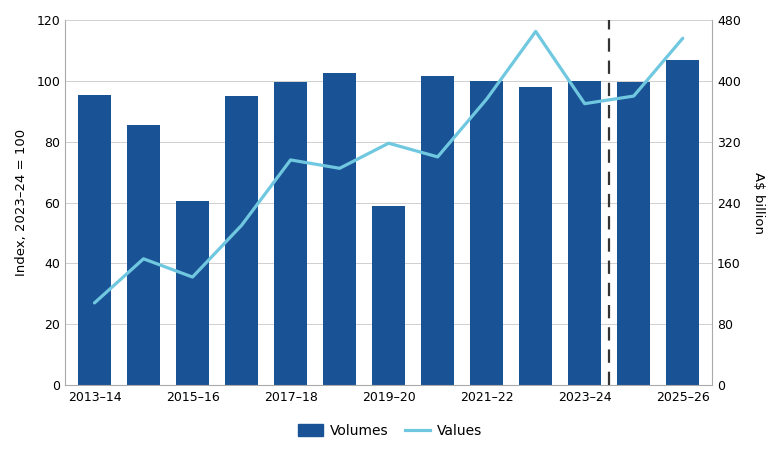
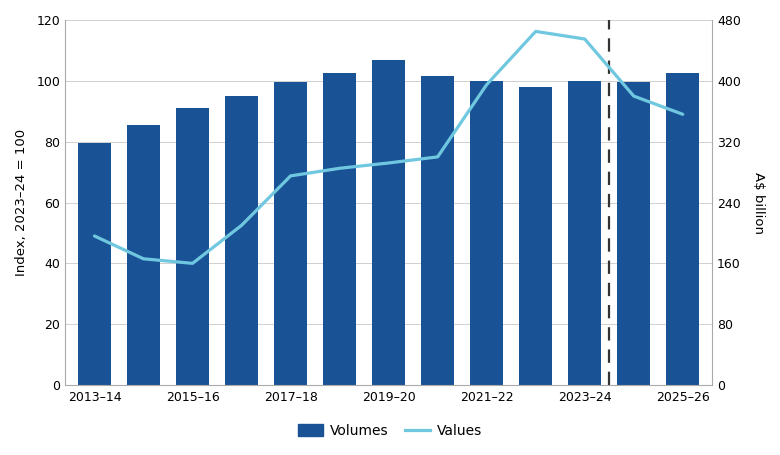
Volumes/2013–14: 95.5 -> 79.5
Values/2013–14: 108 -> 196
Volumes/2015–16: 60.5 -> 91.0
Values/2015–16: 142 -> 160
Values/2017–18: 296 -> 275
Volumes/2019–20: 59.0 -> 107.0
Values/2019–20: 318 -> 292
Values/2021–22: 376 -> 395
Values/2023–24: 370 -> 455
Volumes/2025–26: 107.0 -> 102.5
Values/2025–26: 456 -> 356
